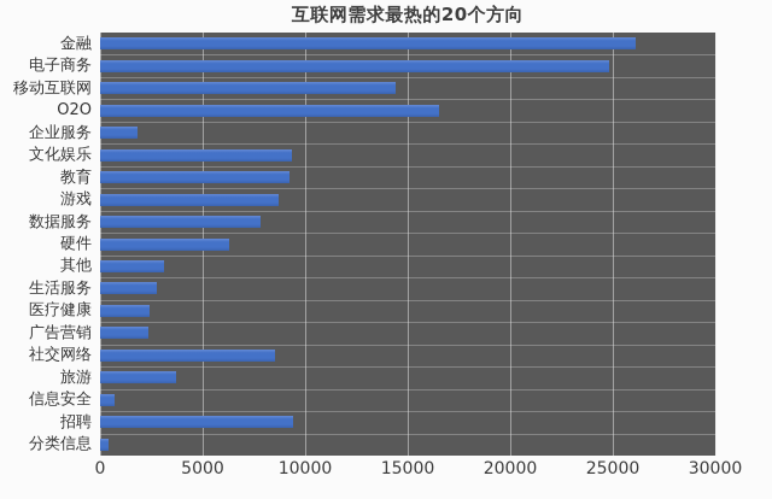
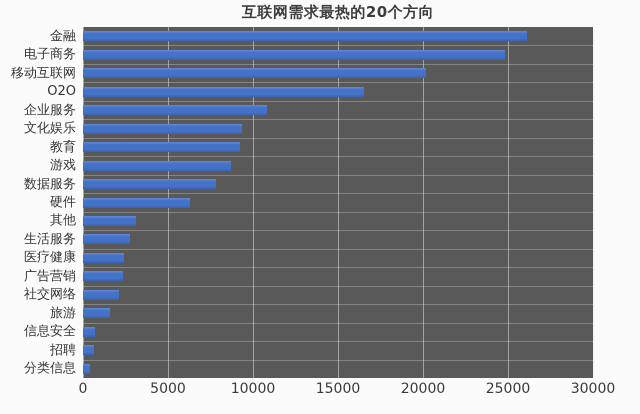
移动互联网: 14400 -> 20200
企业服务: 1800 -> 10800
社交网络: 8500 -> 2100
旅游: 3700 -> 1600
招聘: 9400 -> 600
